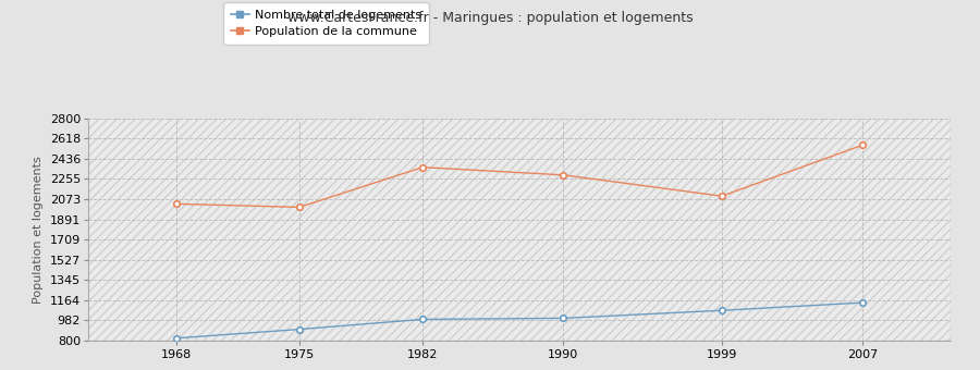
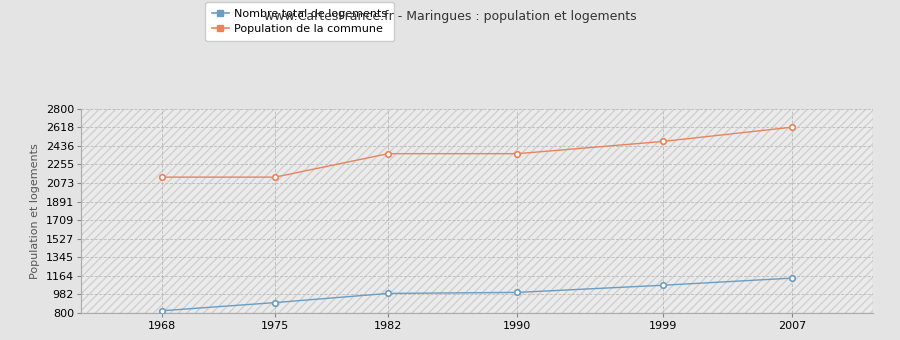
Population de la commune/1968: 2030 -> 2130
Population de la commune/1975: 2000 -> 2130
Population de la commune/1990: 2290 -> 2360
Population de la commune/1999: 2100 -> 2480
Population de la commune/2007: 2560 -> 2620
